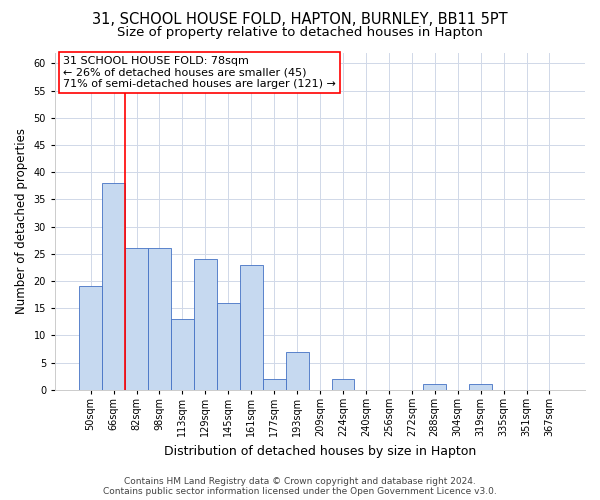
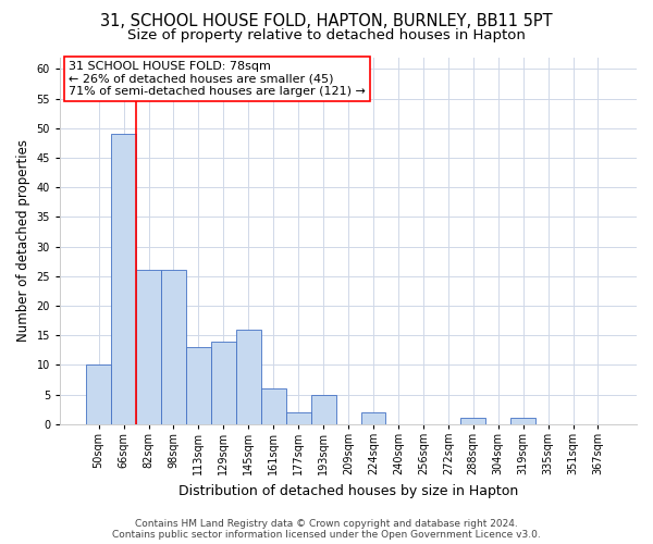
50sqm: 19 -> 10
66sqm: 38 -> 49
129sqm: 24 -> 14
161sqm: 23 -> 6
193sqm: 7 -> 5
